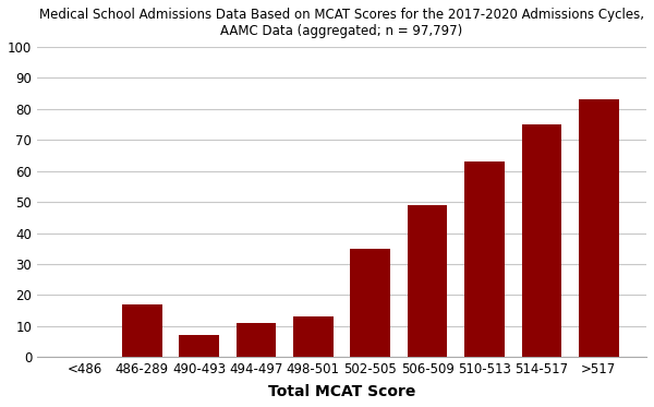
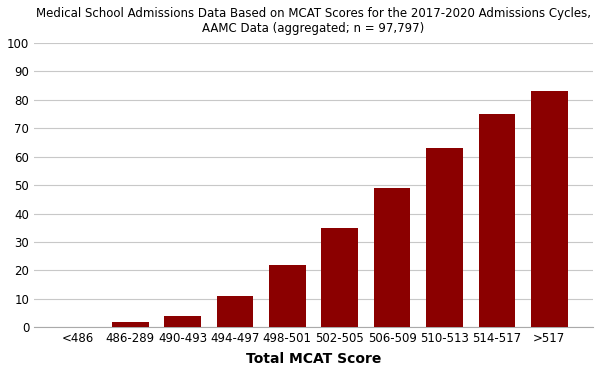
486-289: 17 -> 2
490-493: 7 -> 4
498-501: 13 -> 22
